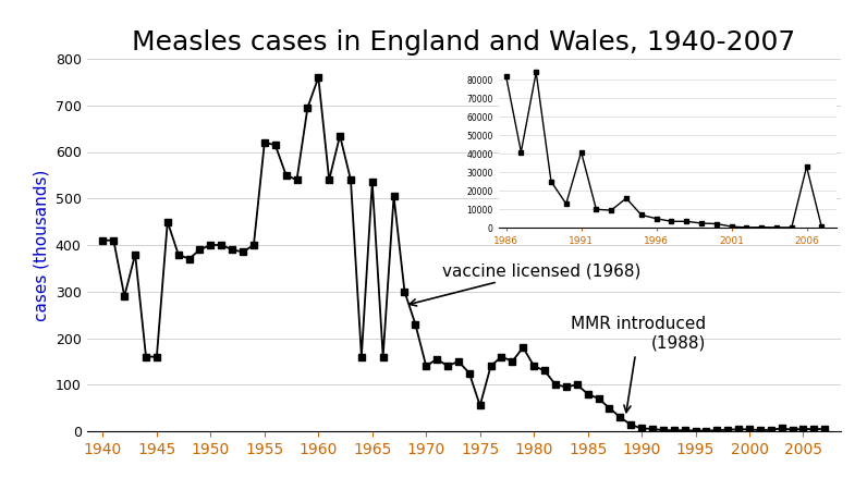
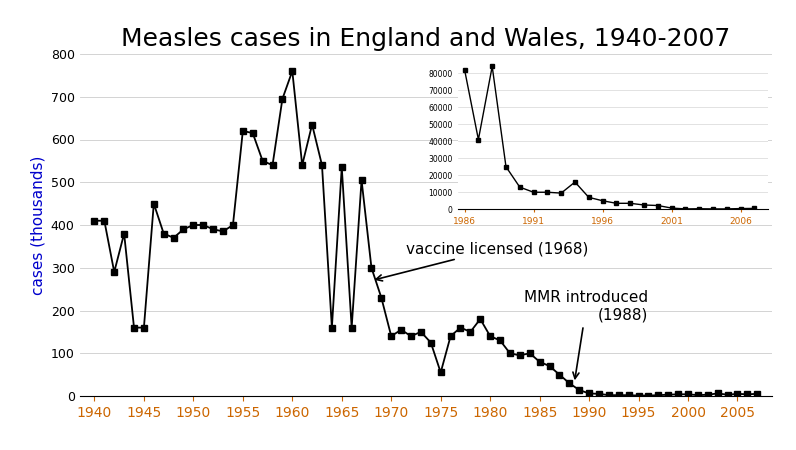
1991: 41000 -> 10000
2006: 33000 -> 0
